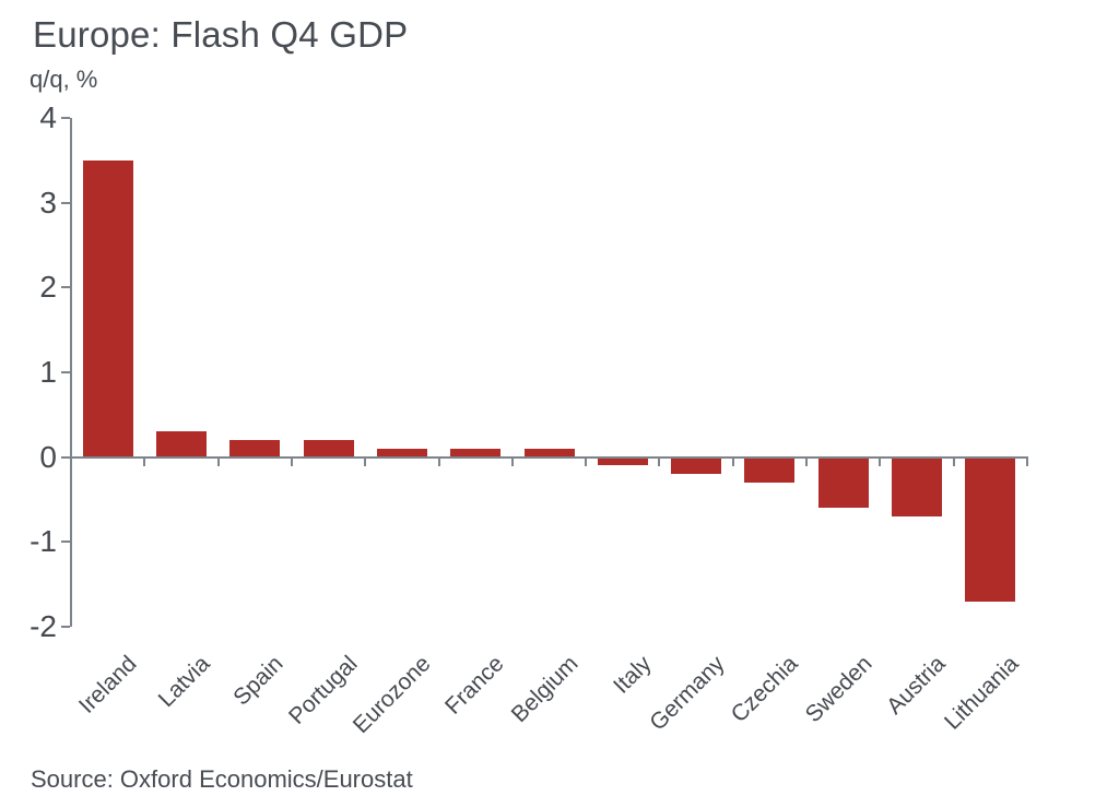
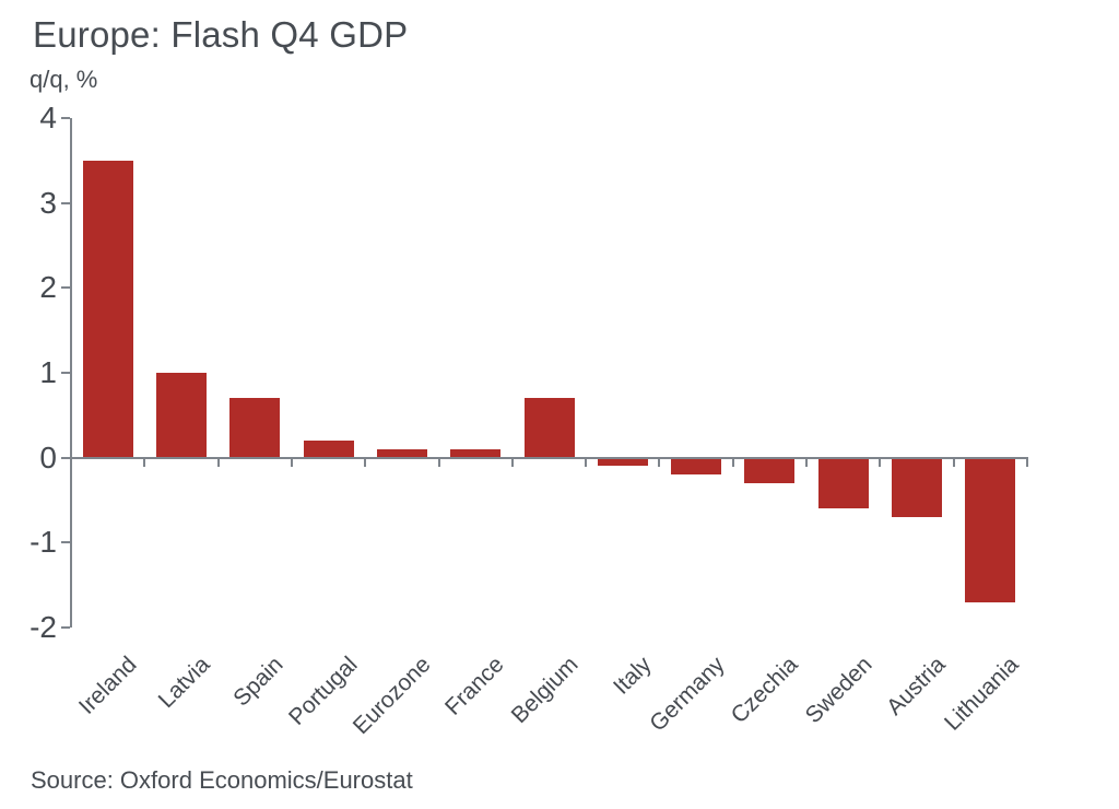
Latvia: 0.3 -> 1.0
Spain: 0.2 -> 0.7
Belgium: 0.1 -> 0.7
